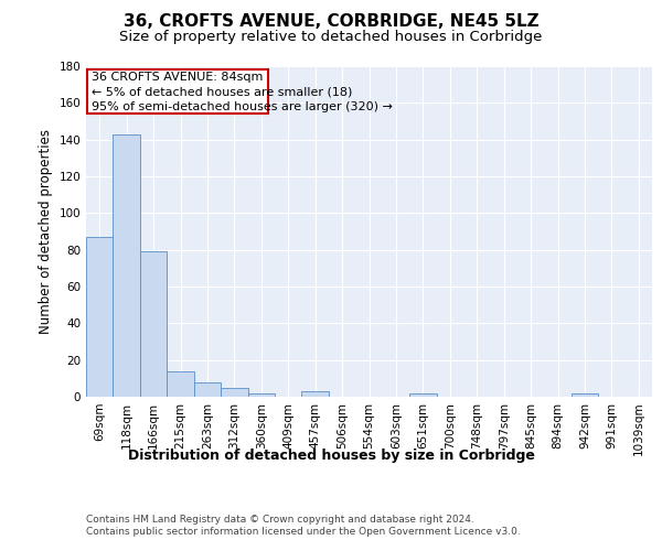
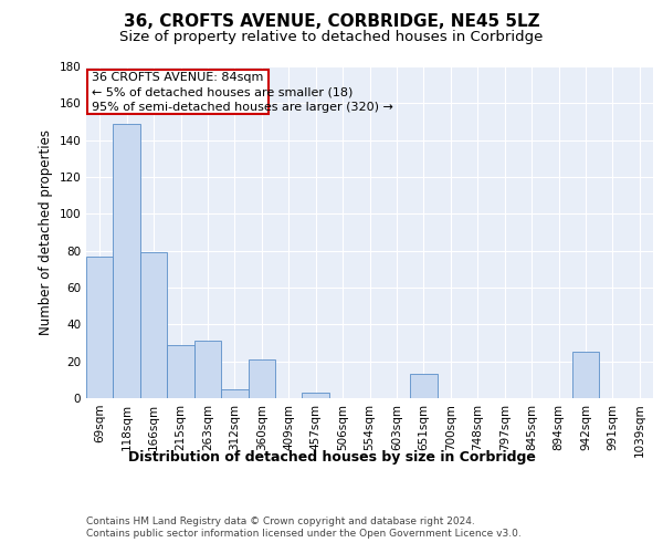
69sqm: 87 -> 77
118sqm: 143 -> 149
215sqm: 14 -> 29
263sqm: 8 -> 31
360sqm: 2 -> 21
651sqm: 2 -> 13
942sqm: 2 -> 25
